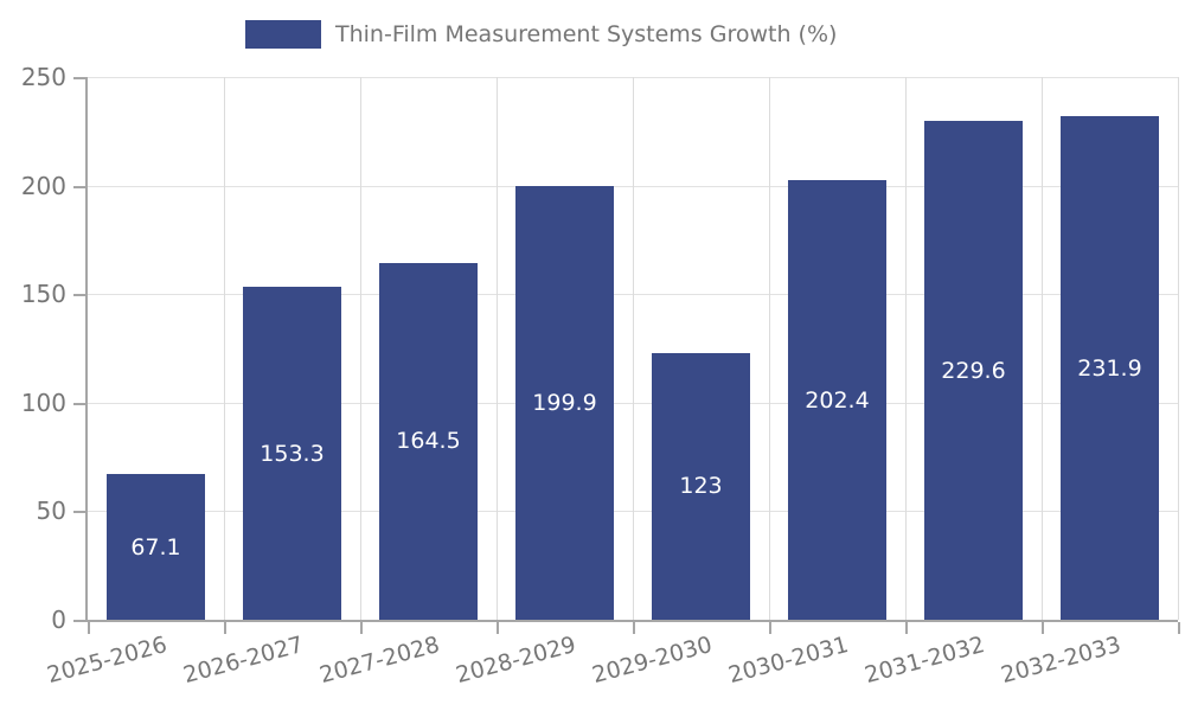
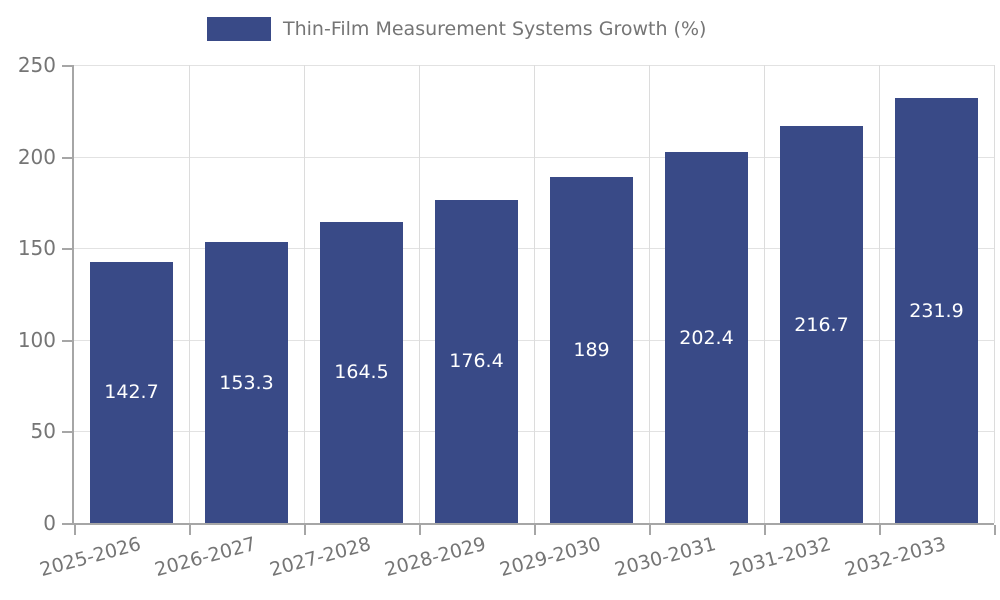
2025-2026: 67.1 -> 142.7
2028-2029: 199.9 -> 176.4
2029-2030: 123 -> 189
2031-2032: 229.6 -> 216.7
